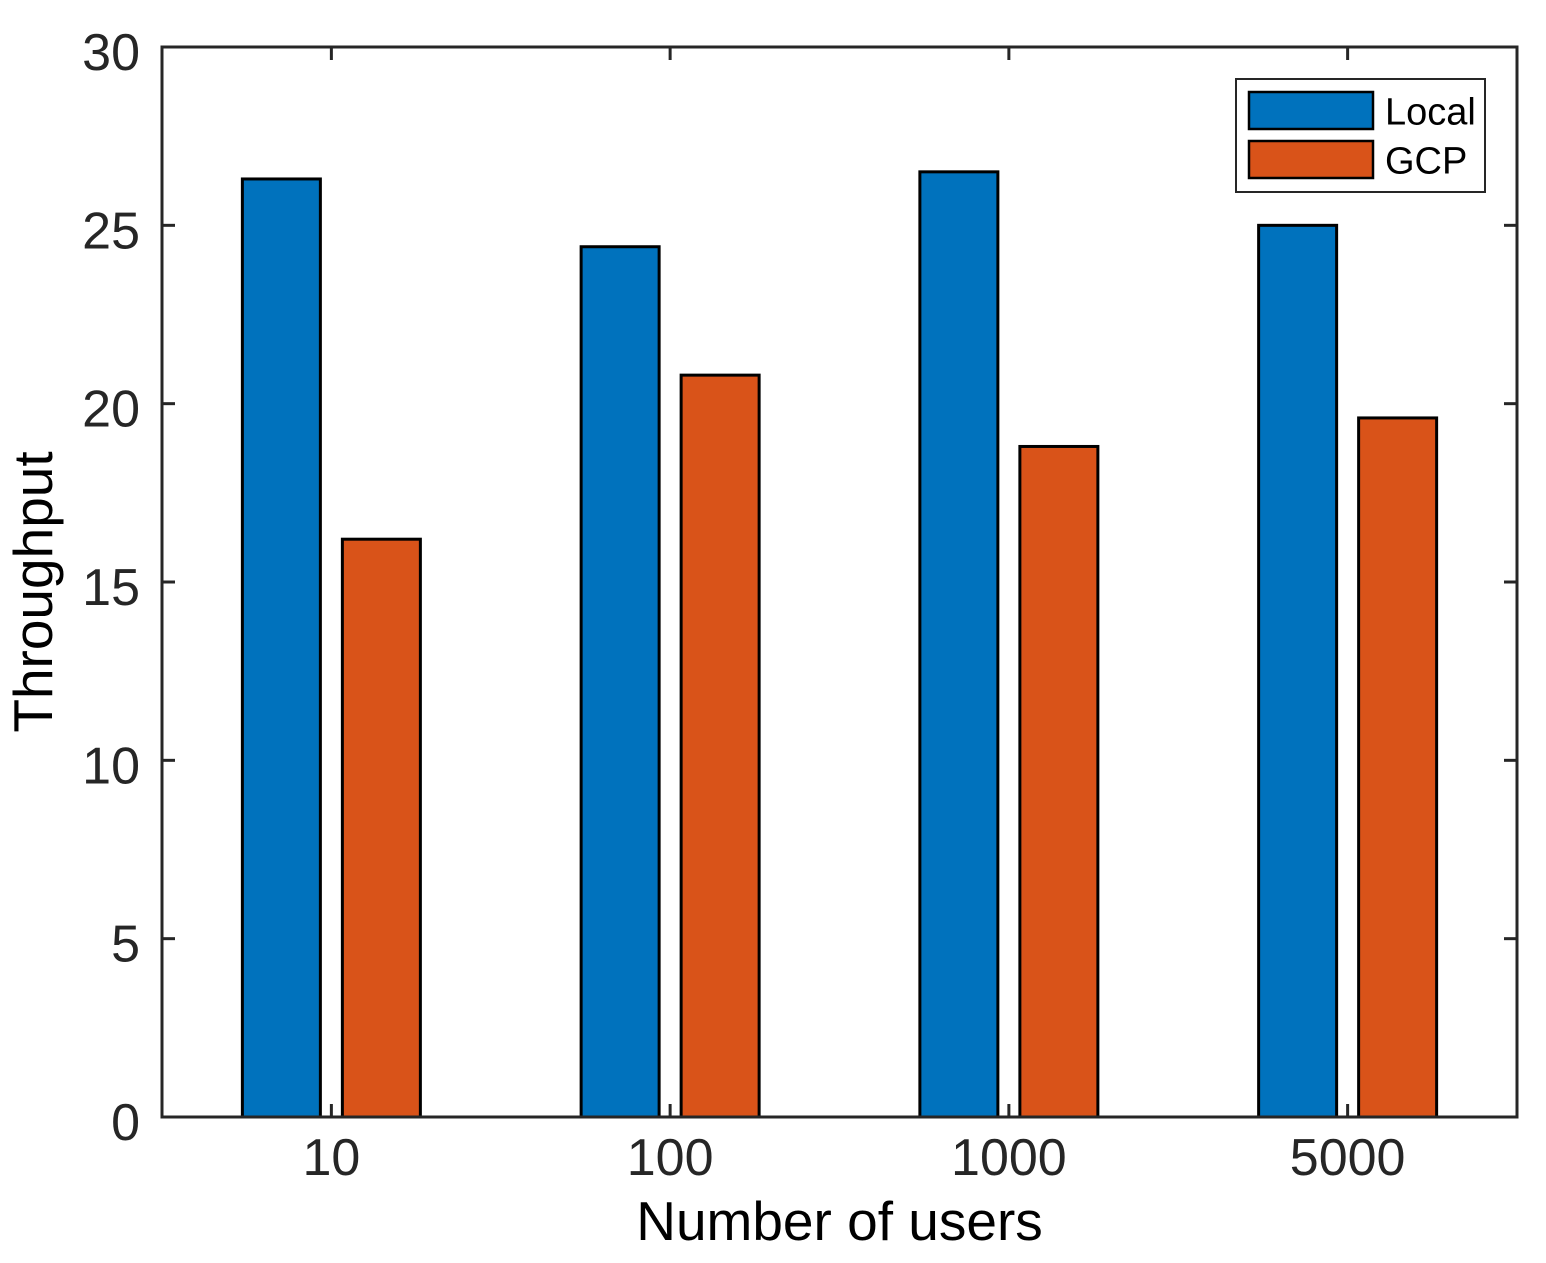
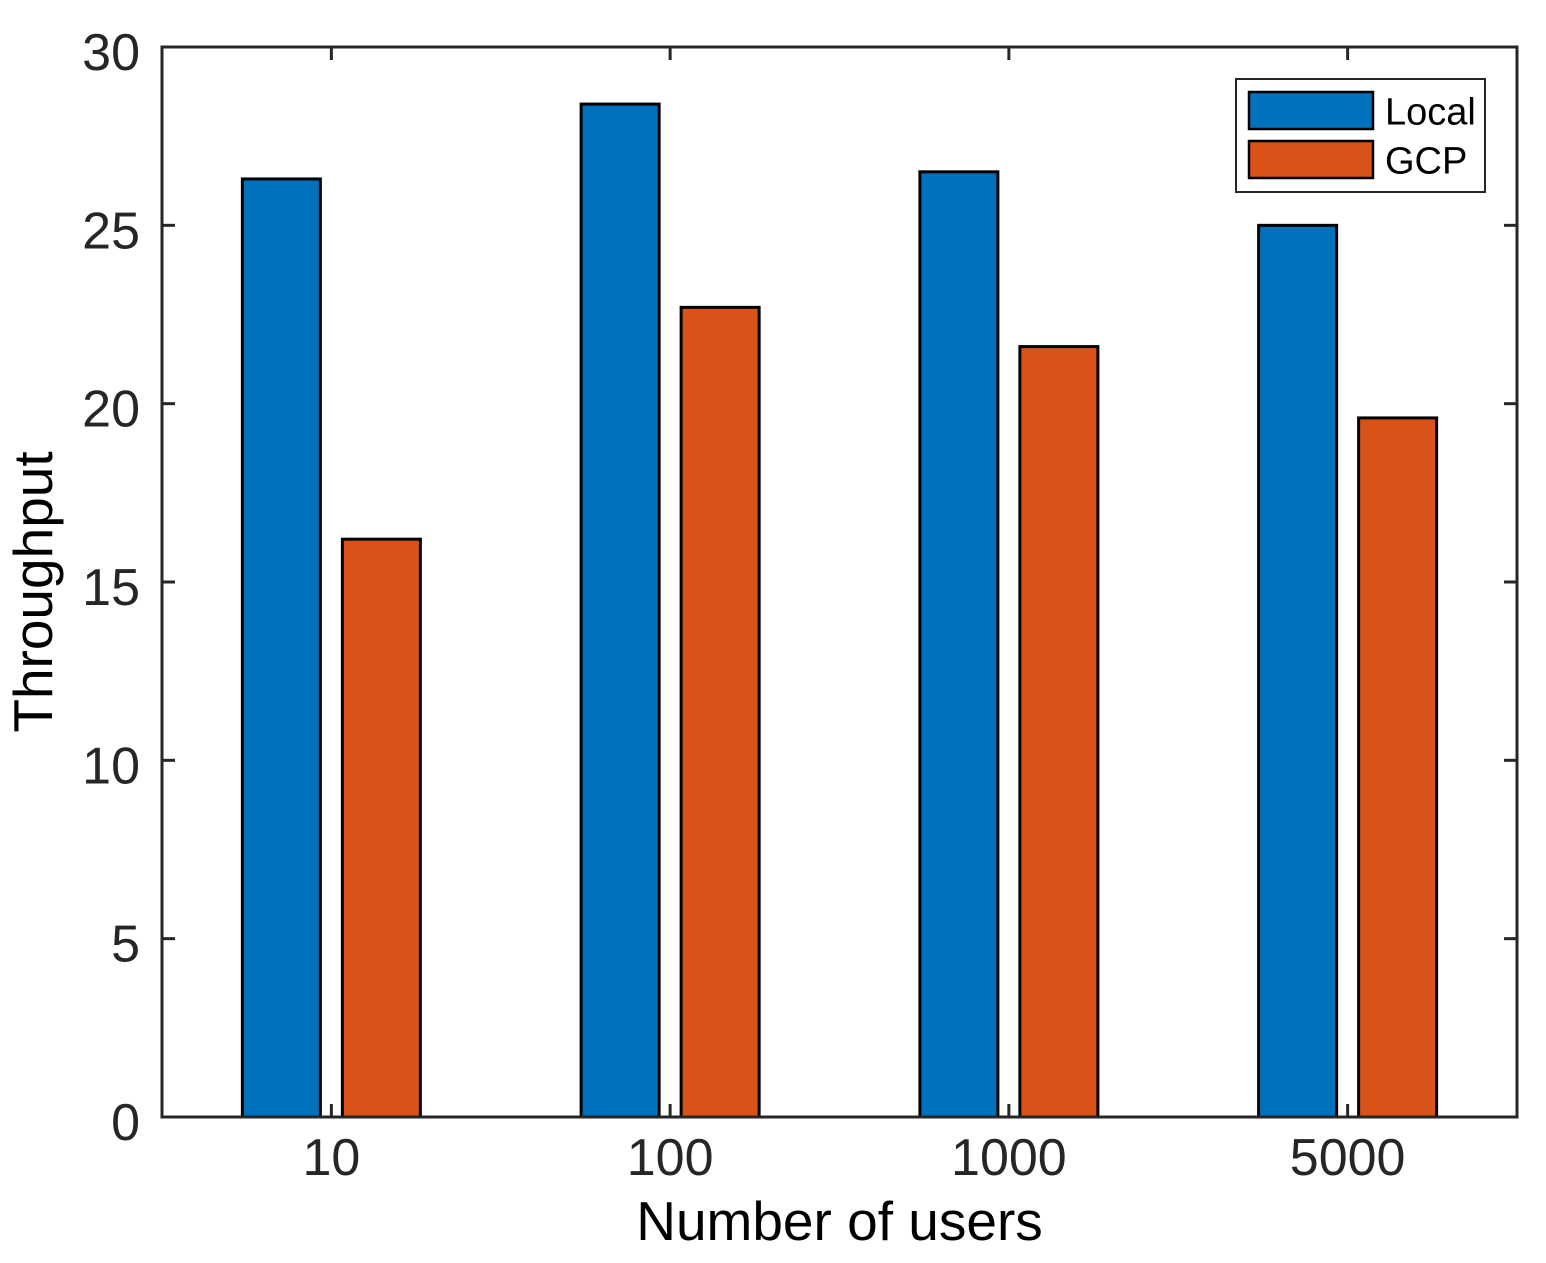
Local/100: 24.4 -> 28.4
GCP/100: 20.8 -> 22.7
GCP/1000: 18.8 -> 21.6
